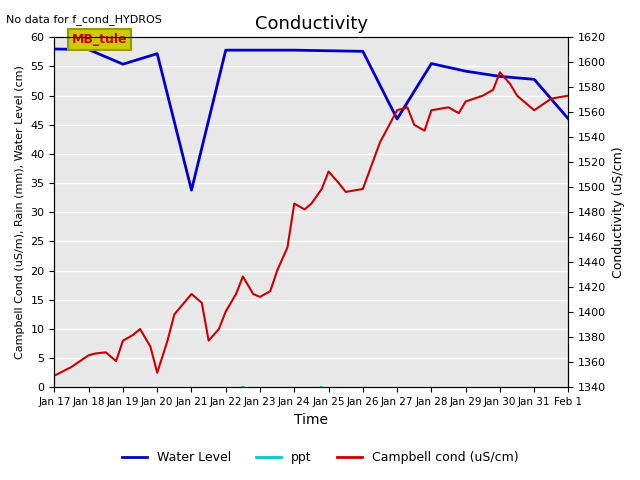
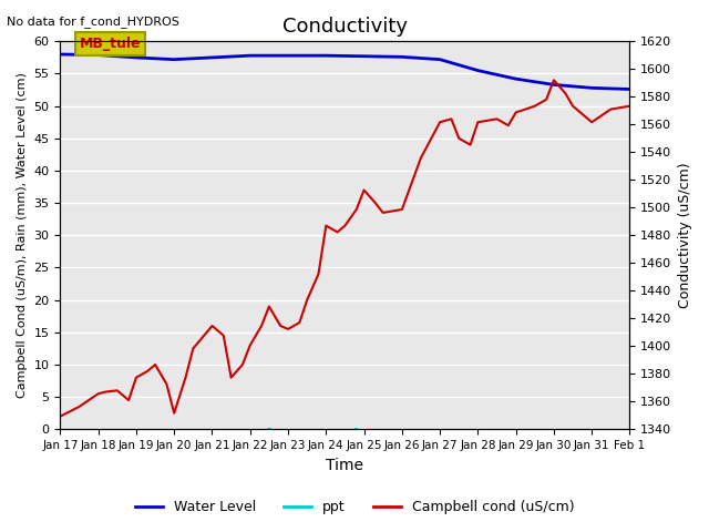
Water Level/Jan 19: 55.4 -> 57.5
Water Level/Jan 21: 33.8 -> 57.5
Water Level/Jan 27: 46.0 -> 57.2
Water Level/Feb 1: 46.0 -> 52.6
